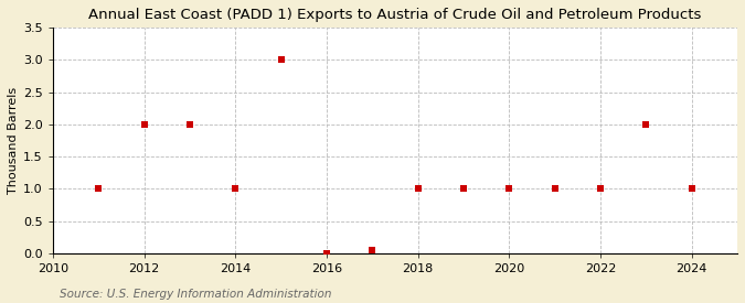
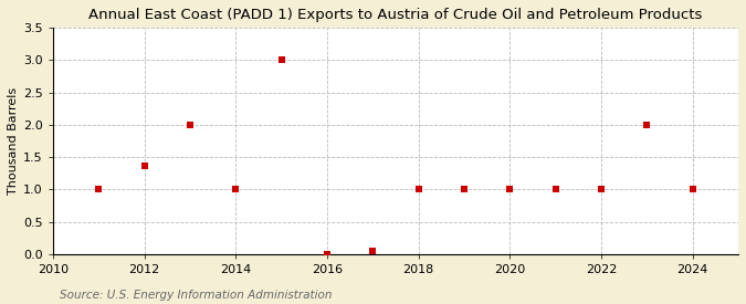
2012: 2.00 -> 1.36
